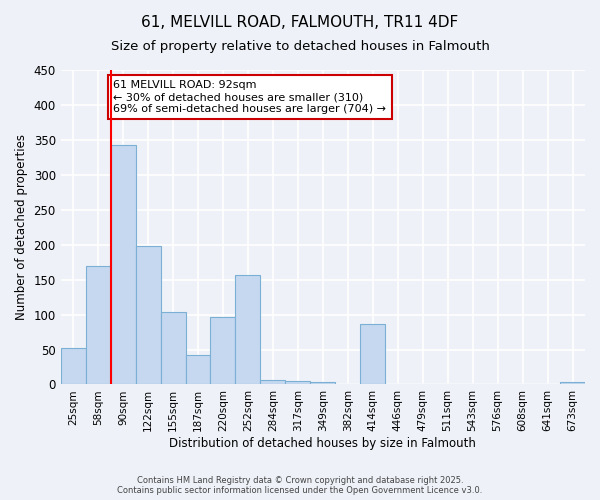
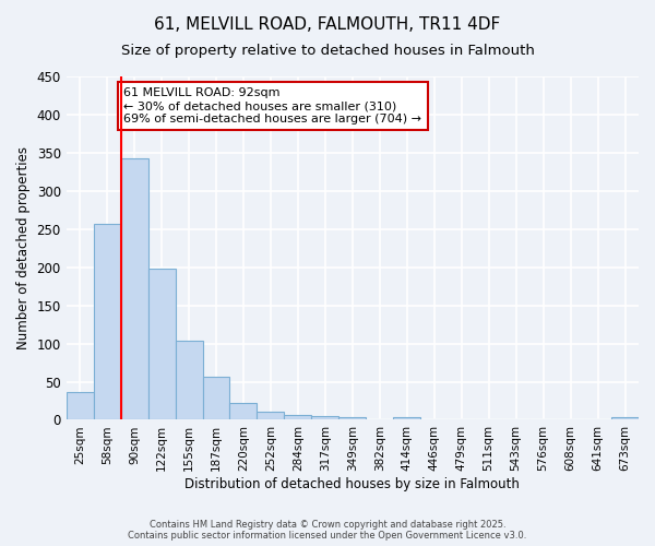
25sqm: 52 -> 37
58sqm: 170 -> 257
187sqm: 42 -> 57
220sqm: 96 -> 22
252sqm: 156 -> 11
414sqm: 86 -> 3
